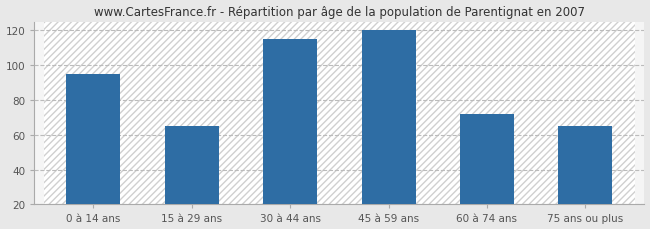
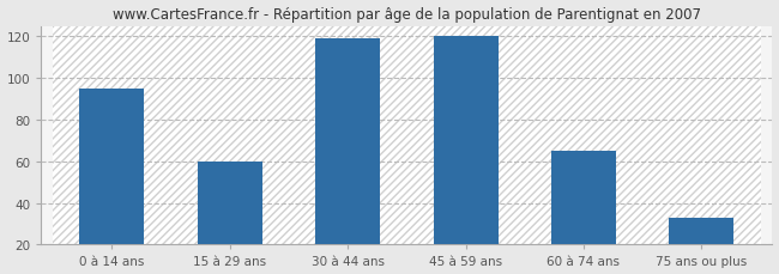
15 à 29 ans: 65 -> 60
30 à 44 ans: 115 -> 119
60 à 74 ans: 72 -> 65
75 ans ou plus: 65 -> 33
